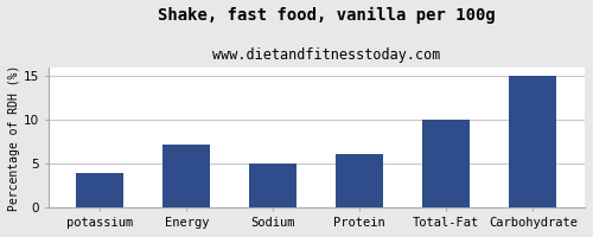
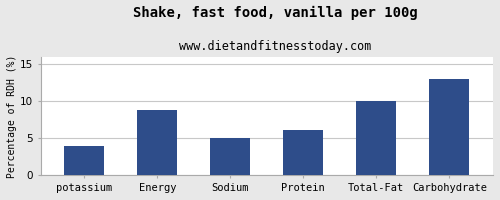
Energy: 7.2 -> 8.8
Carbohydrate: 15.0 -> 13.0
